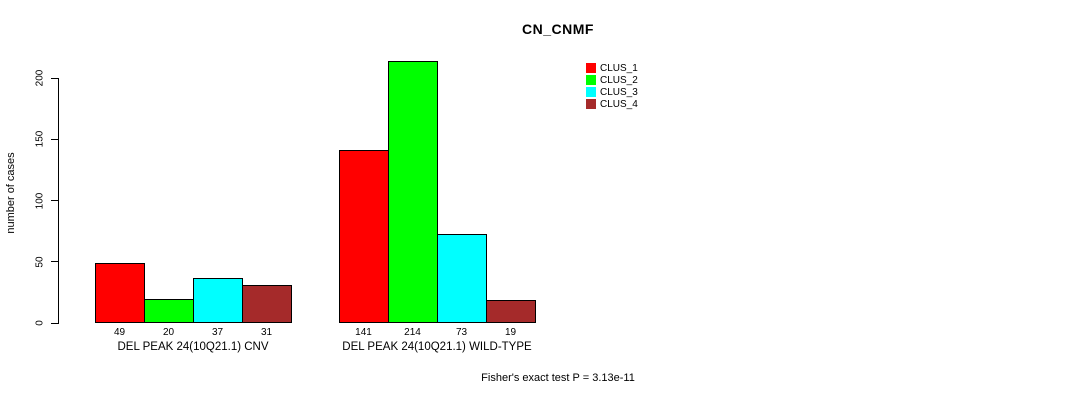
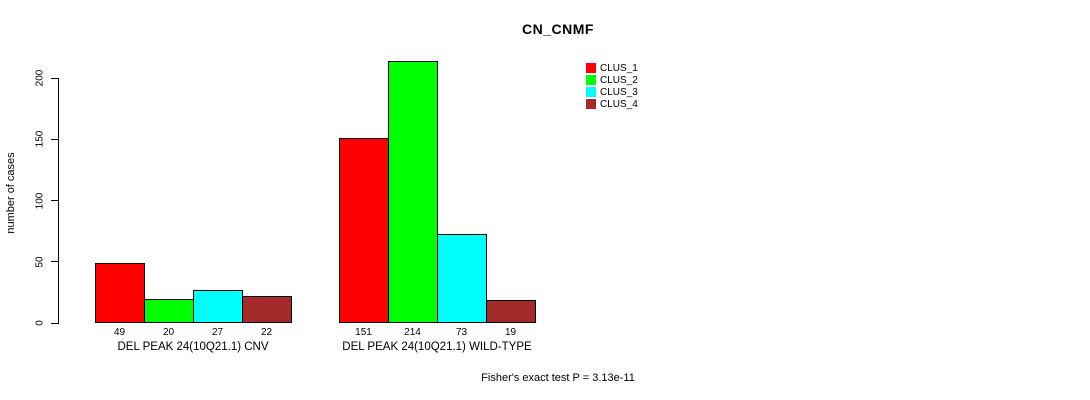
CLUS_3/DEL PEAK 24(10Q21.1) CNV: 37 -> 27
CLUS_4/DEL PEAK 24(10Q21.1) CNV: 31 -> 22
CLUS_1/DEL PEAK 24(10Q21.1) WILD-TYPE: 141 -> 151
